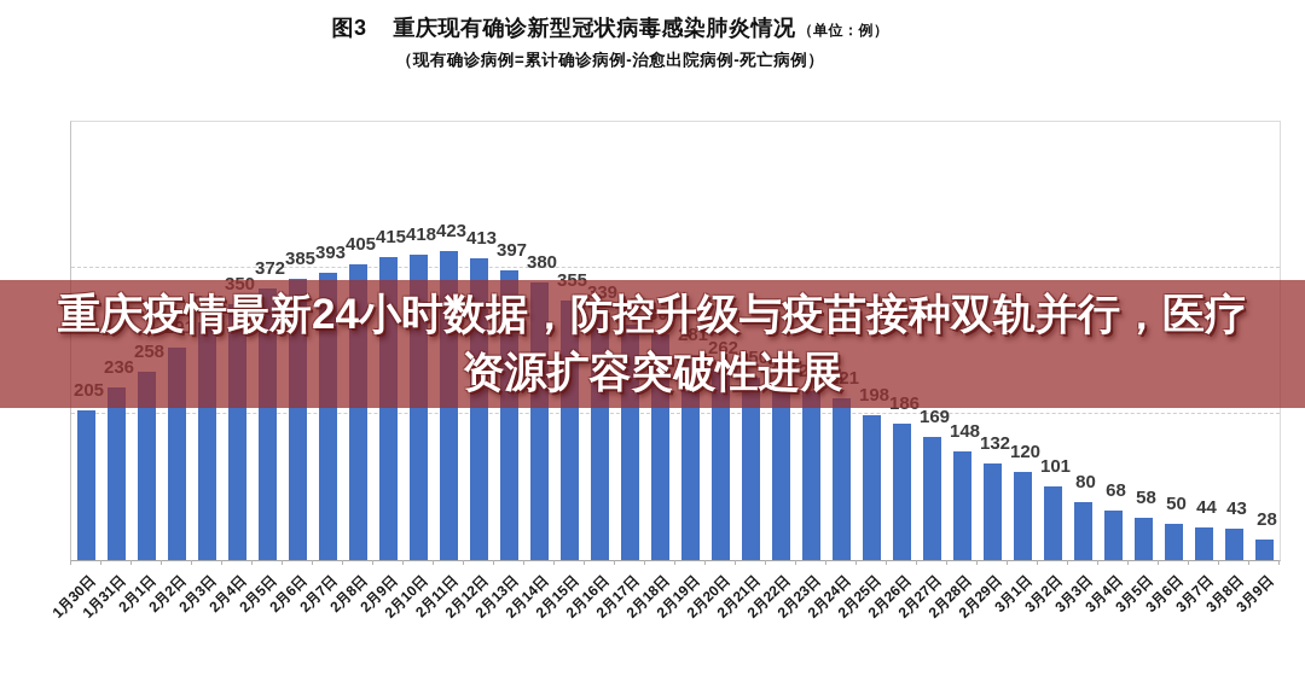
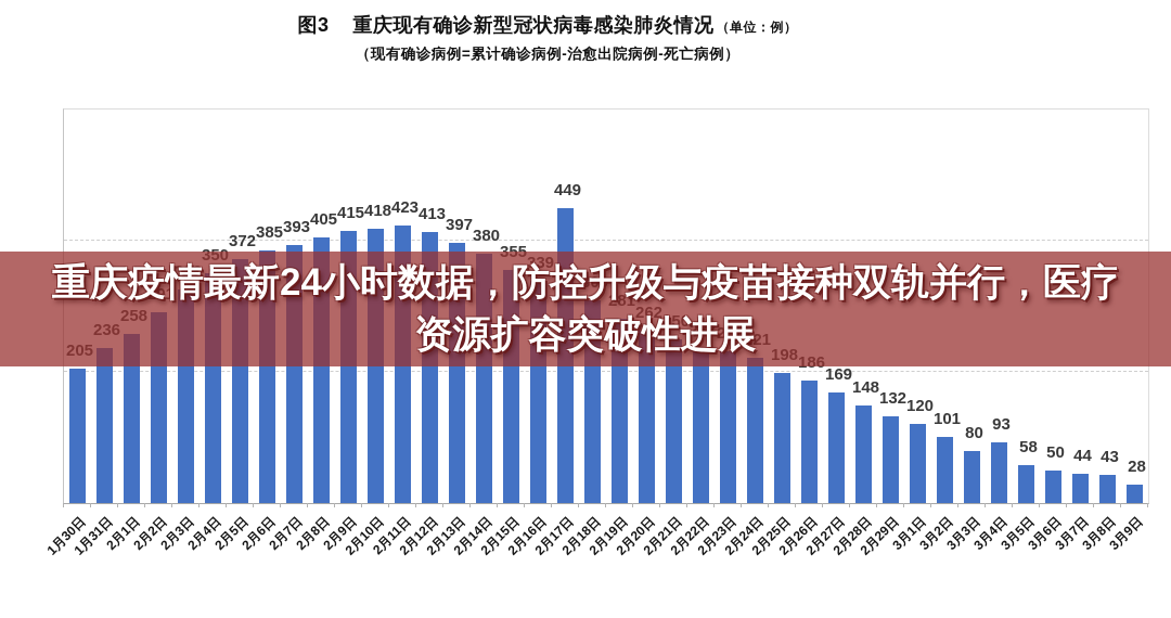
2月17日: 322 -> 449
3月4日: 68 -> 93
